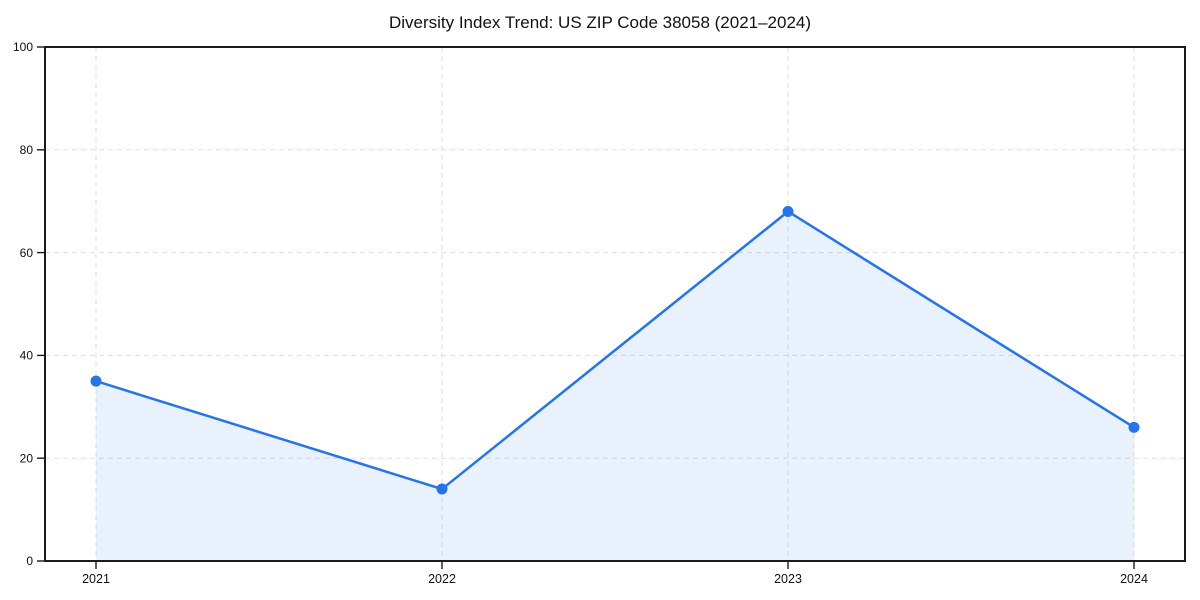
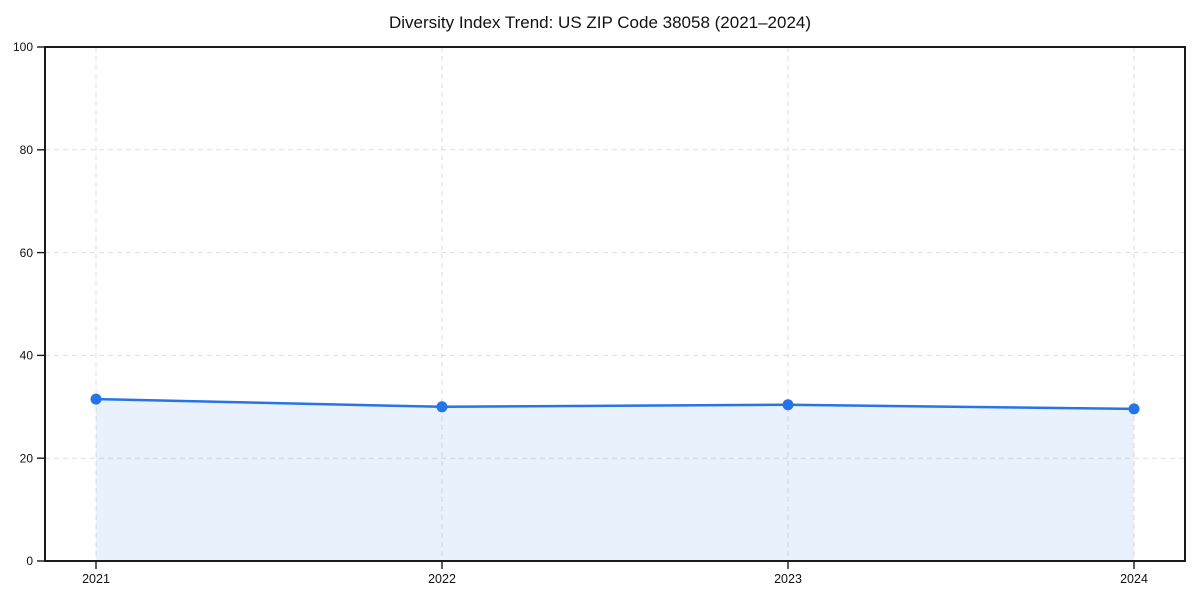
2021: 35 -> 32
2022: 14 -> 30
2023: 68 -> 30
2024: 26 -> 30
